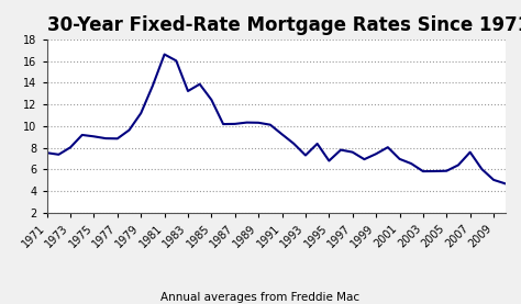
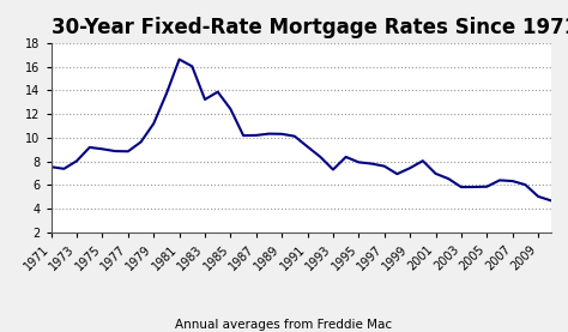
1995: 6.8 -> 7.9
2007: 7.6 -> 6.3
